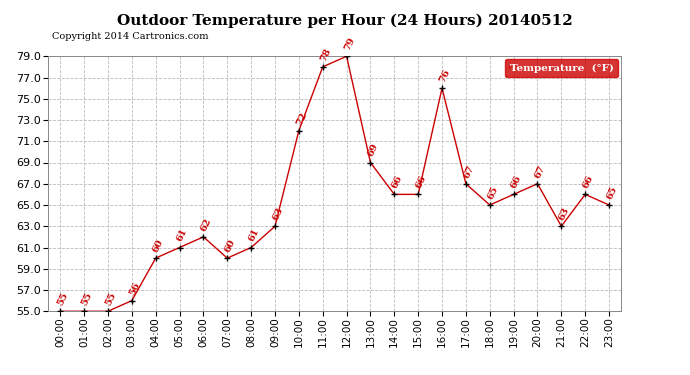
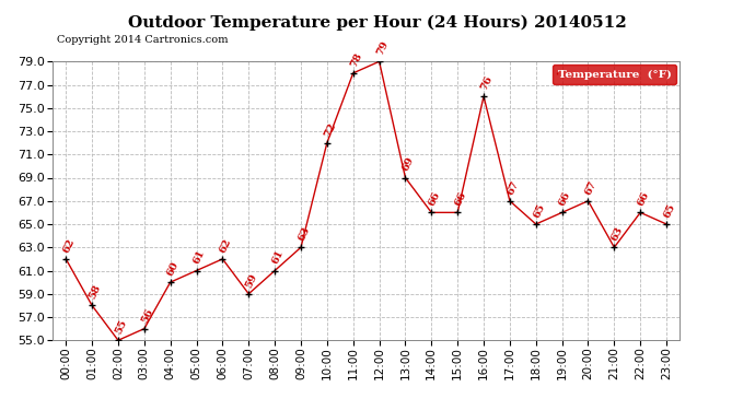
00:00: 55 -> 62
01:00: 55 -> 58
07:00: 60 -> 59
